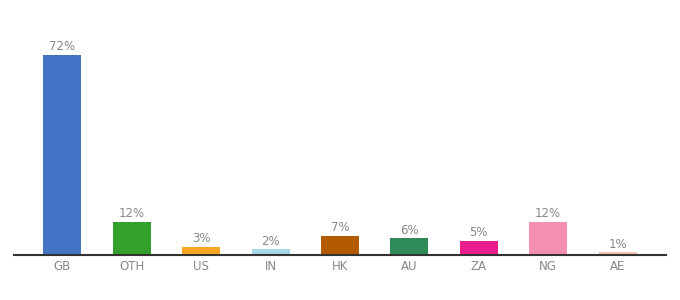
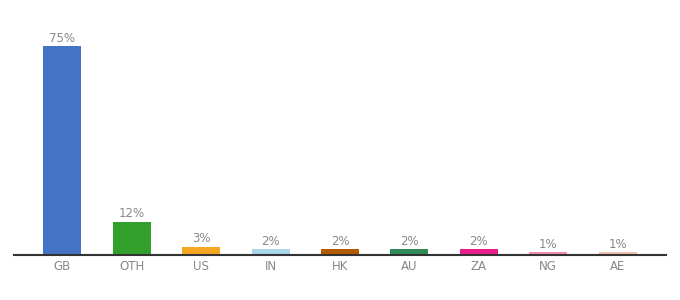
GB: 72% -> 75%
HK: 7% -> 2%
AU: 6% -> 2%
ZA: 5% -> 2%
NG: 12% -> 1%
